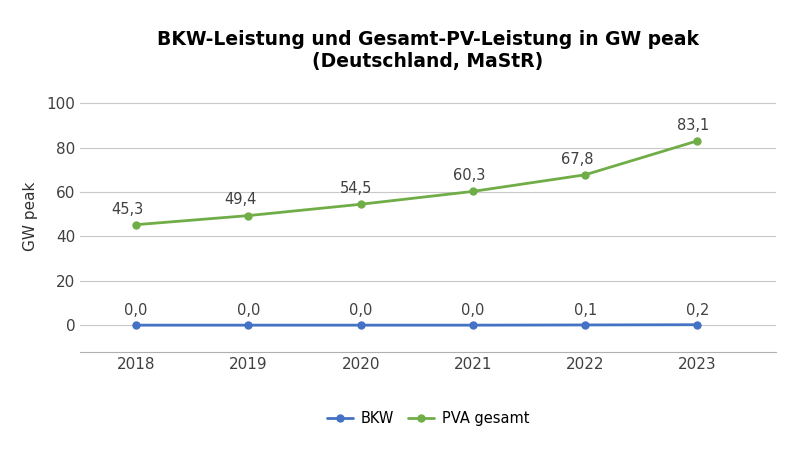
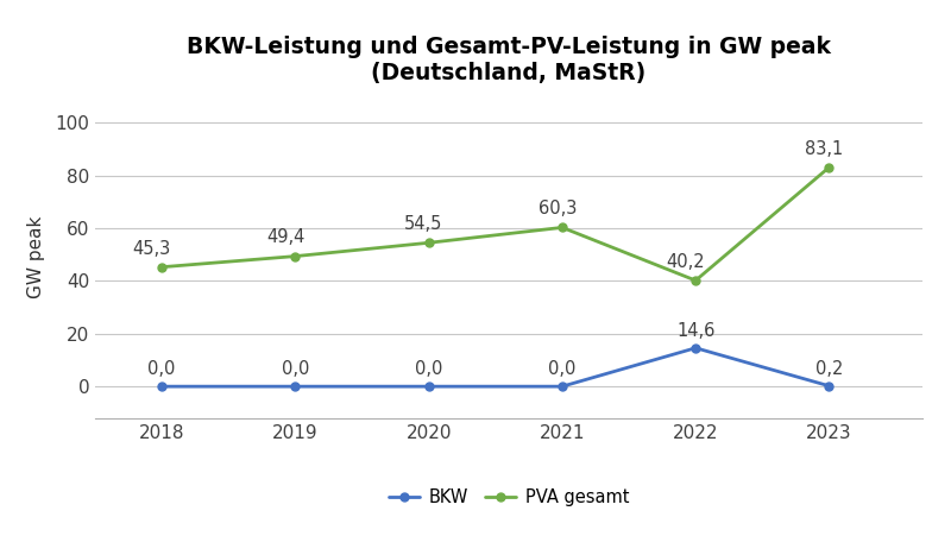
BKW/2022: 0,1 -> 14,6
PVA gesamt/2022: 67,8 -> 40,2
